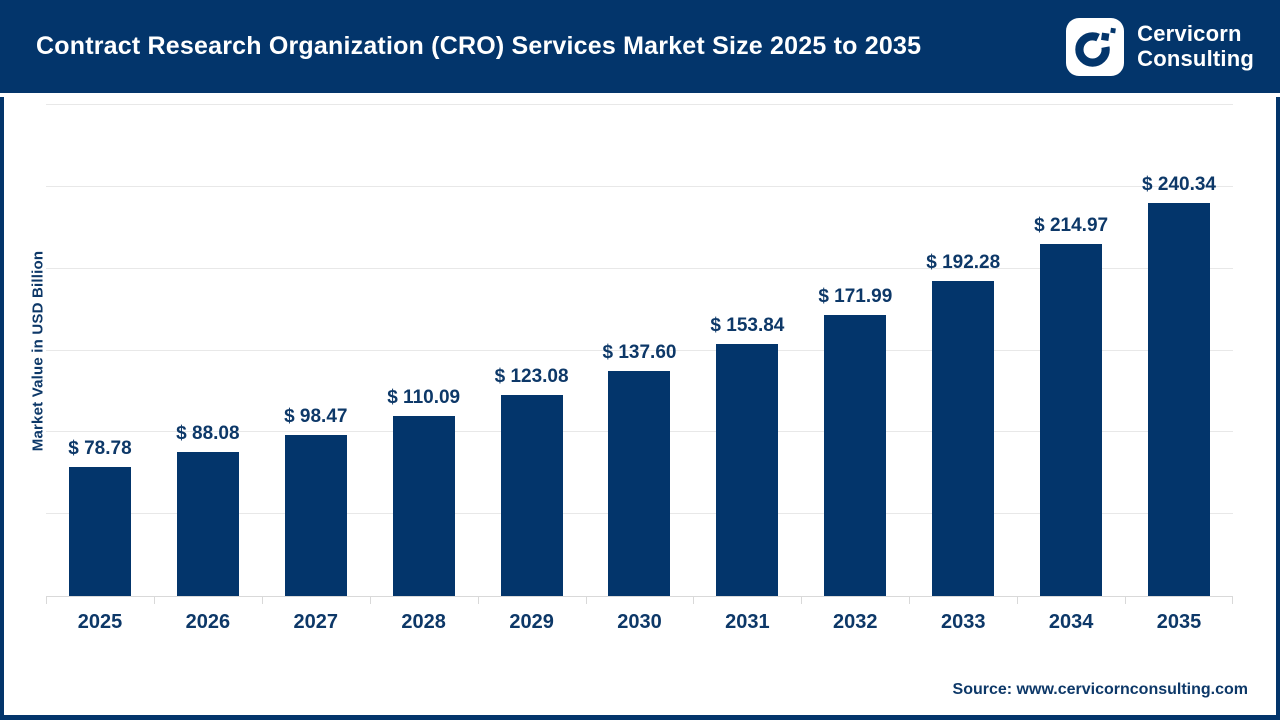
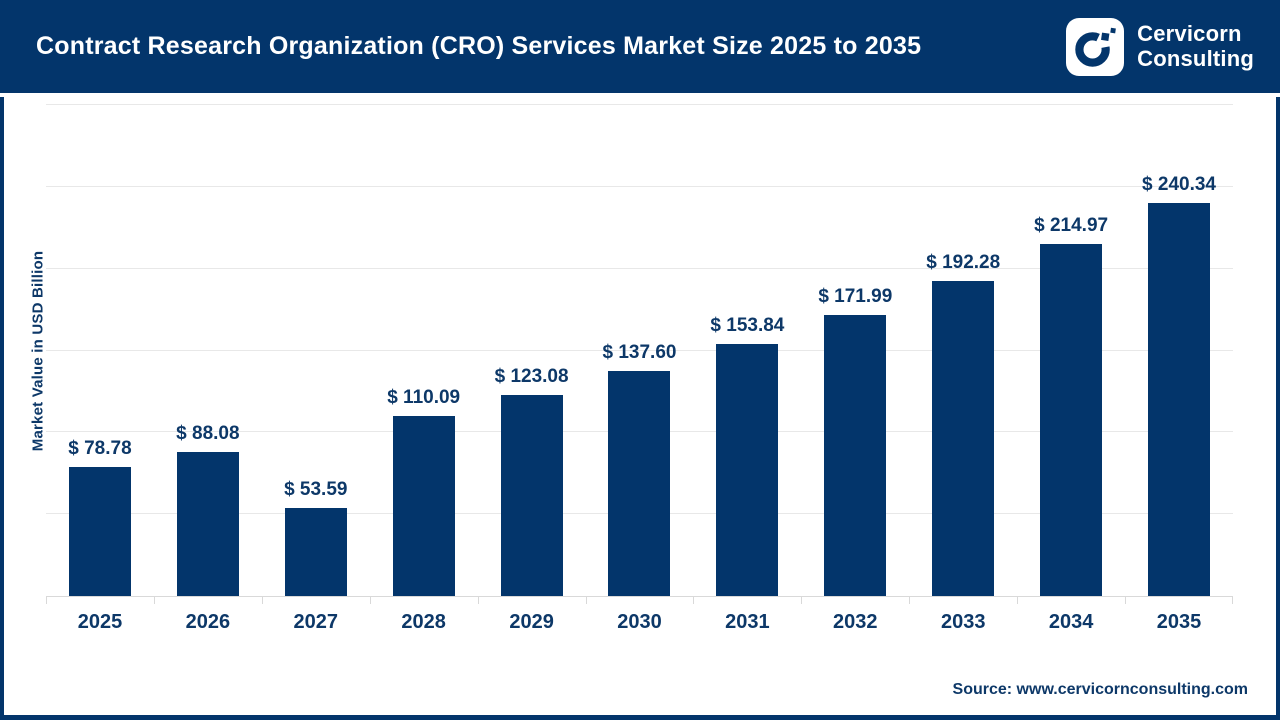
2027: 98.47 -> 53.59
